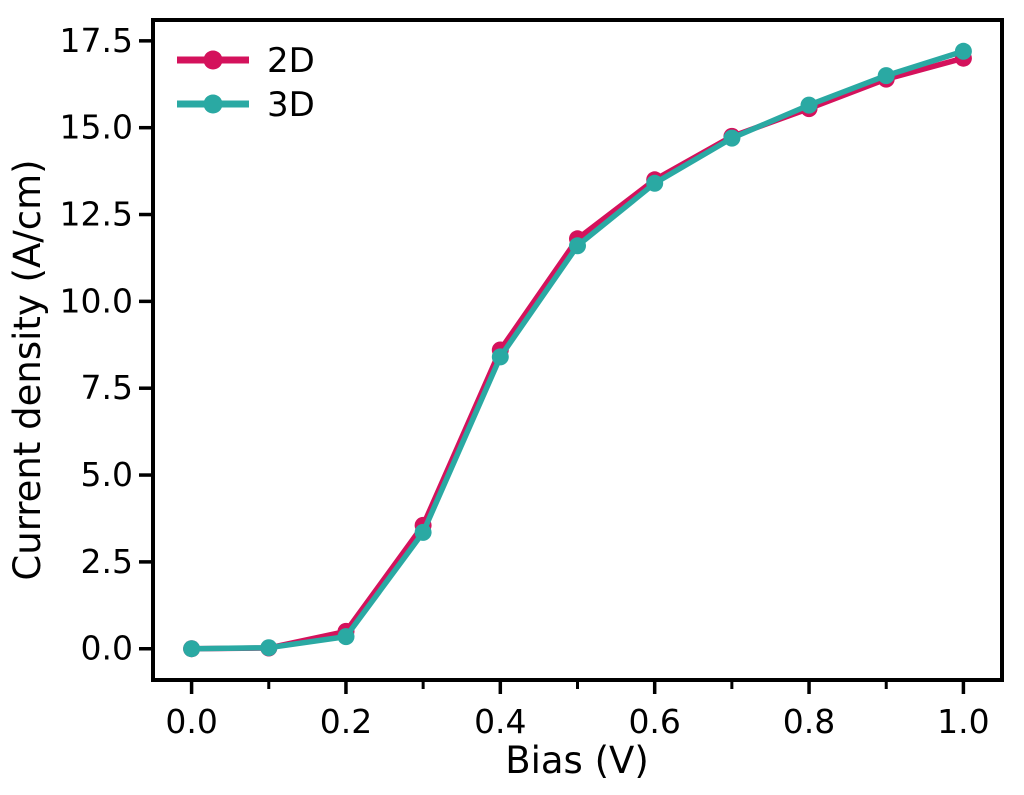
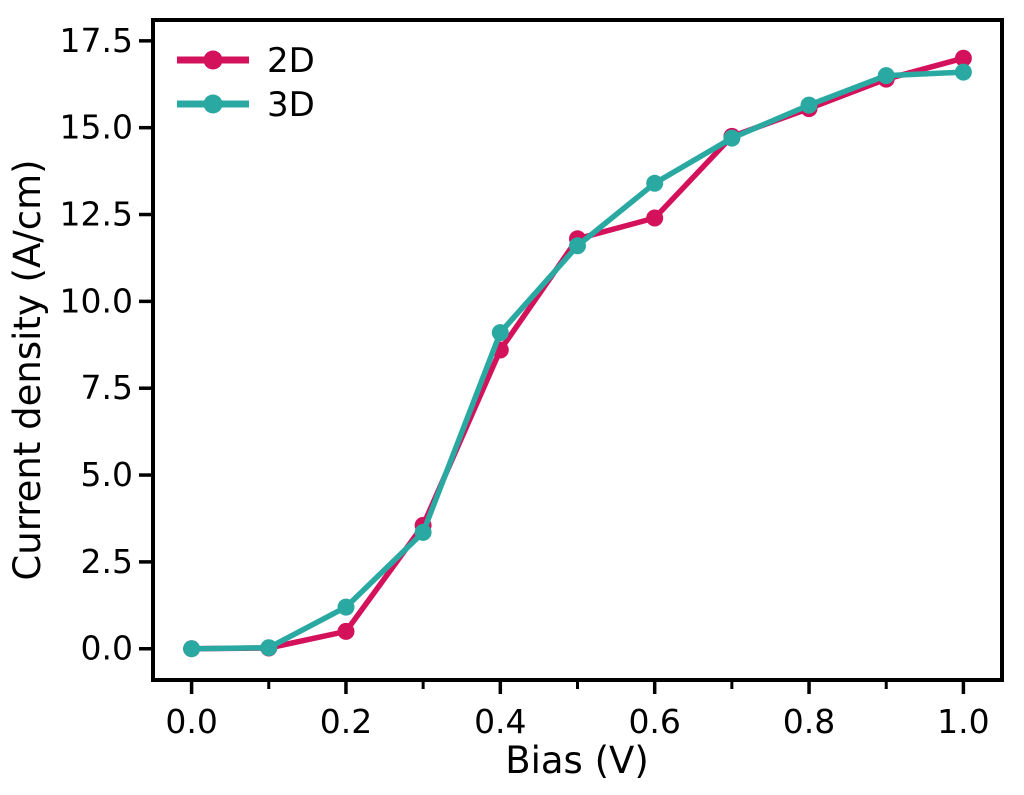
3D/0.2: 0.3 -> 1.2
3D/0.4: 8.4 -> 9.1
2D/0.6: 13.5 -> 12.4
3D/1.0: 17.2 -> 16.6
